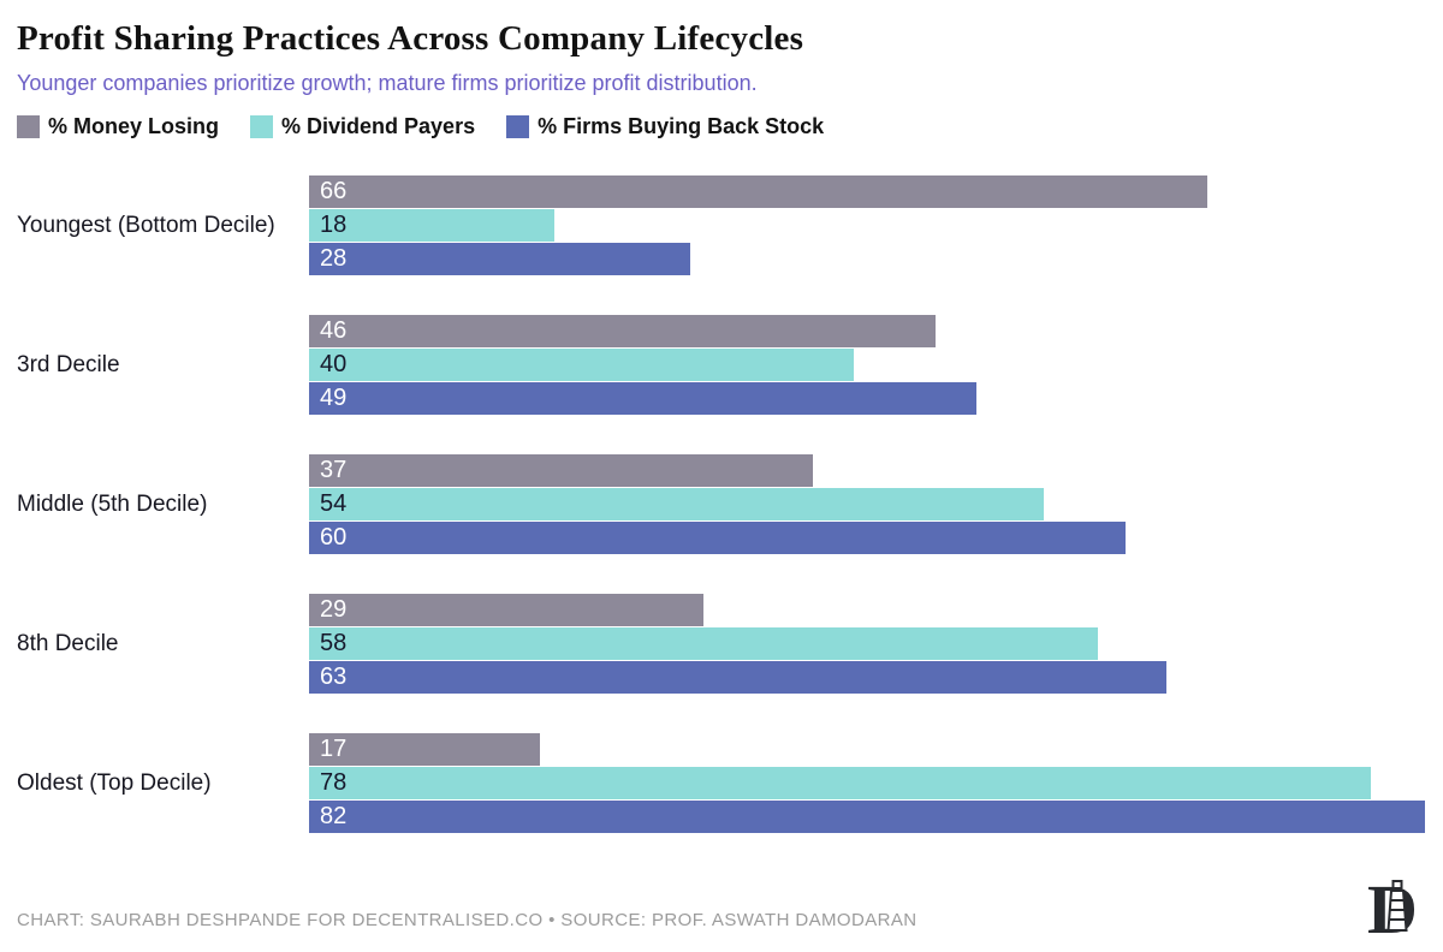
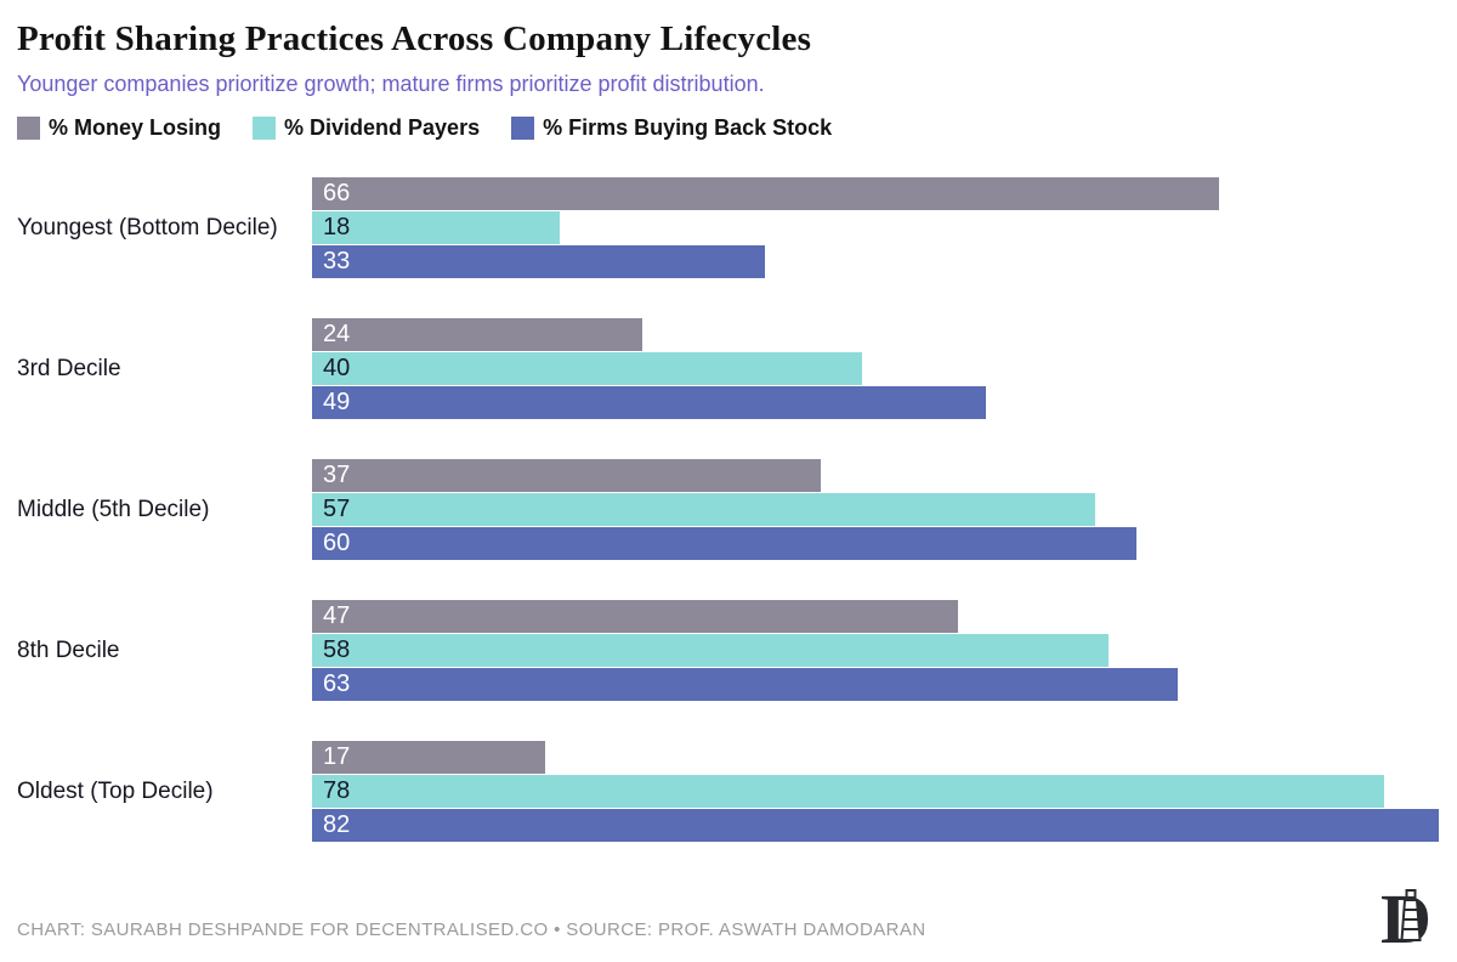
% Firms Buying Back Stock/Youngest (Bottom Decile): 28 -> 33
% Money Losing/3rd Decile: 46 -> 24
% Dividend Payers/Middle (5th Decile): 54 -> 57
% Money Losing/8th Decile: 29 -> 47
